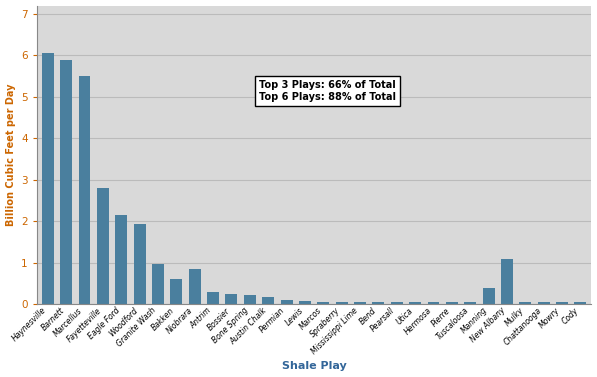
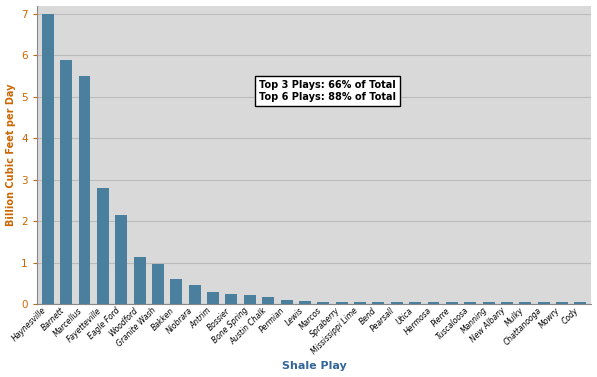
Haynesville: 6.05 -> 7.00
Woodford: 1.95 -> 1.15
Niobrara: 0.85 -> 0.48
Manning: 0.40 -> 0.05
New Albany: 1.10 -> 0.05
